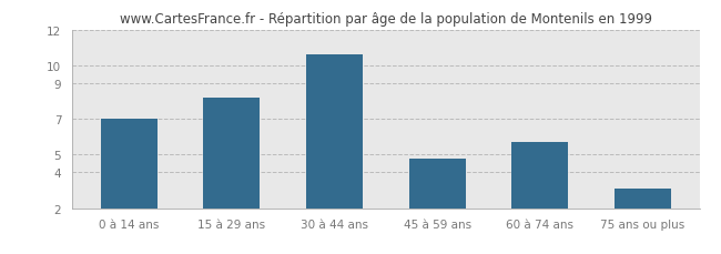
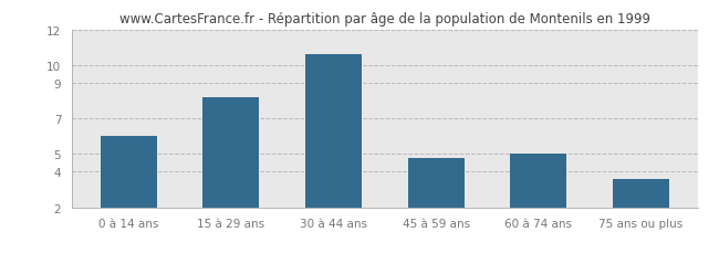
0 à 14 ans: 7.0 -> 6.0
60 à 74 ans: 5.7 -> 5.0
75 ans ou plus: 3.1 -> 3.6
